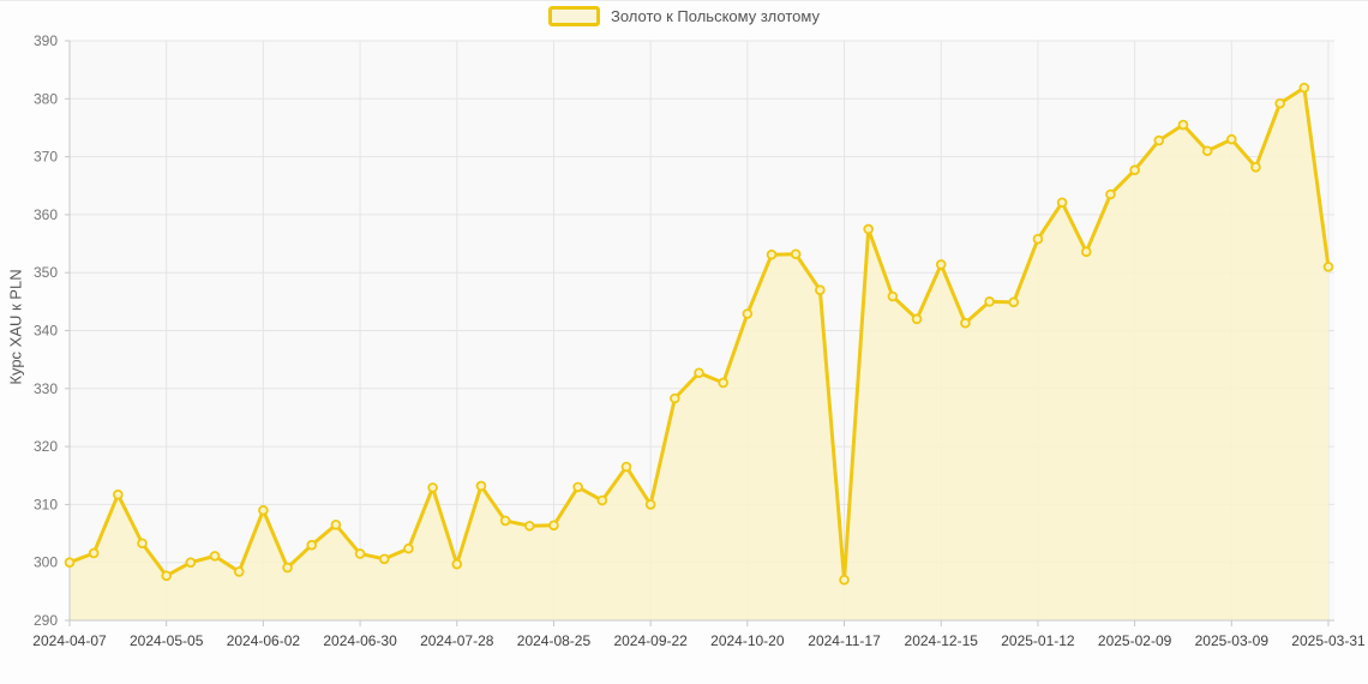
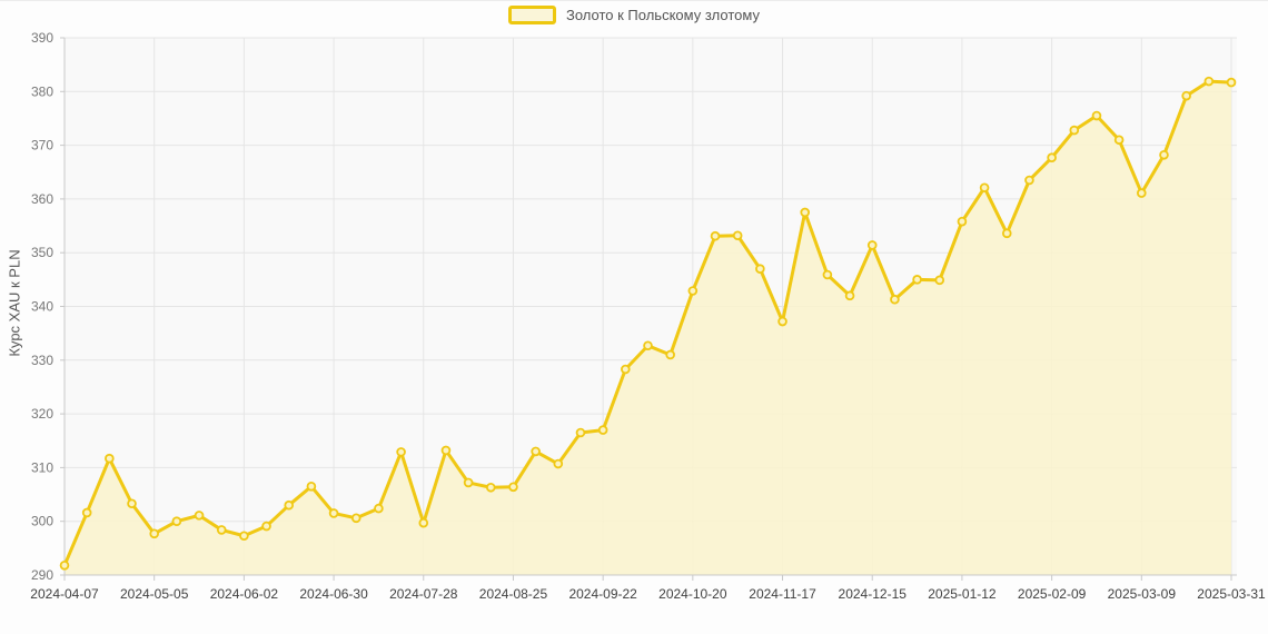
2024-04-07: 300 -> 292
2024-06-02: 309 -> 297
2024-09-22: 310 -> 317
2024-11-17: 297 -> 337
2025-03-09: 373 -> 361
2025-03-31: 351 -> 382
